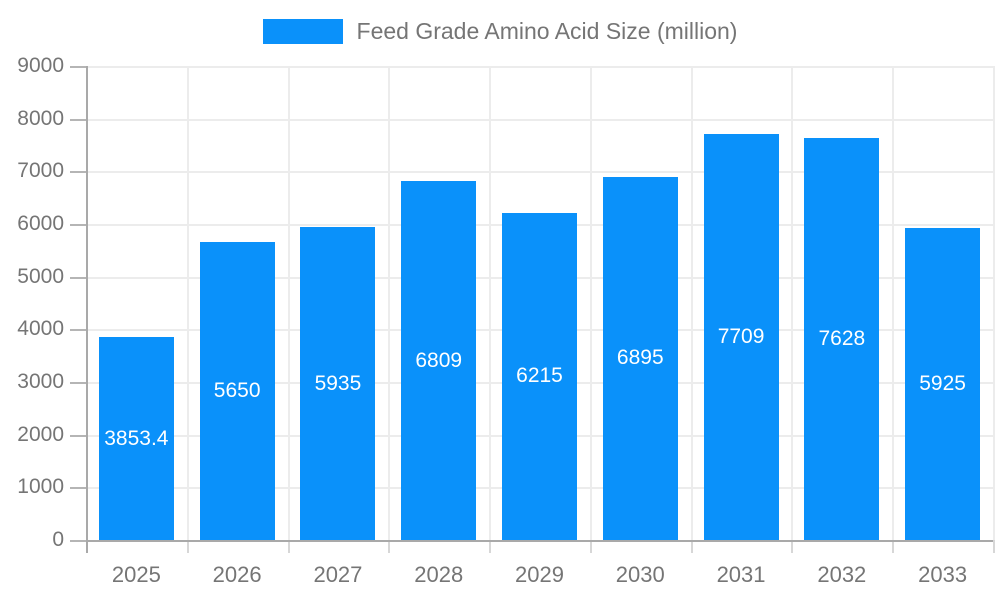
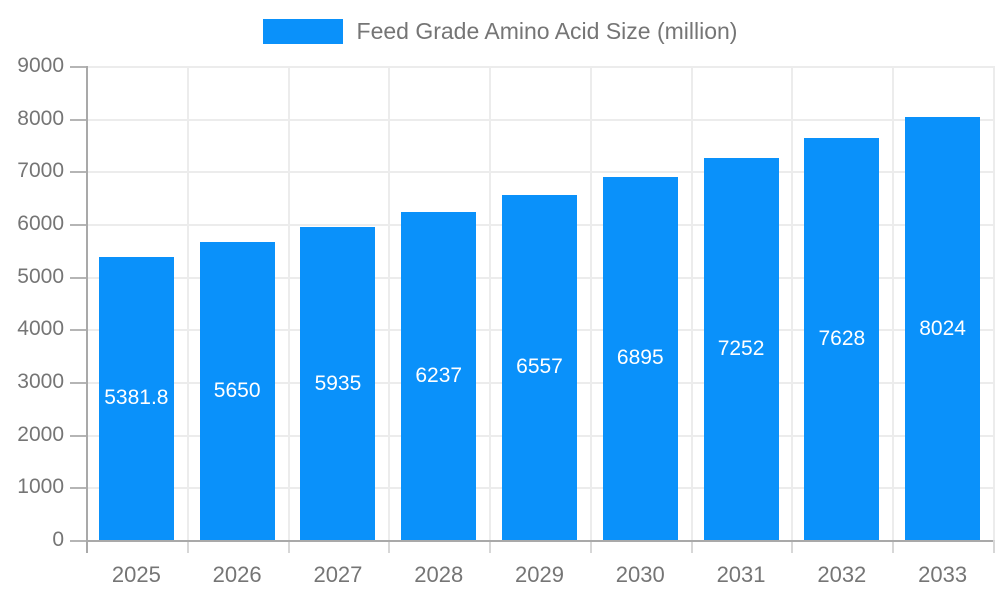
2025: 3853.4 -> 5381.8
2028: 6809 -> 6237
2029: 6215 -> 6557
2031: 7709 -> 7252
2033: 5925 -> 8024
